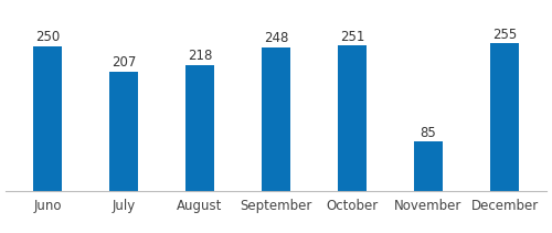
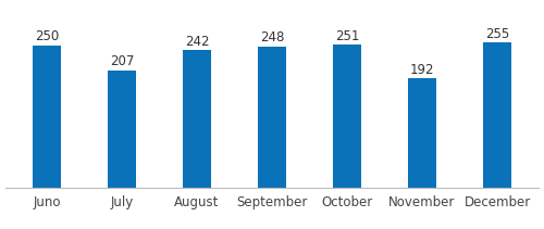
August: 218 -> 242
November: 85 -> 192
